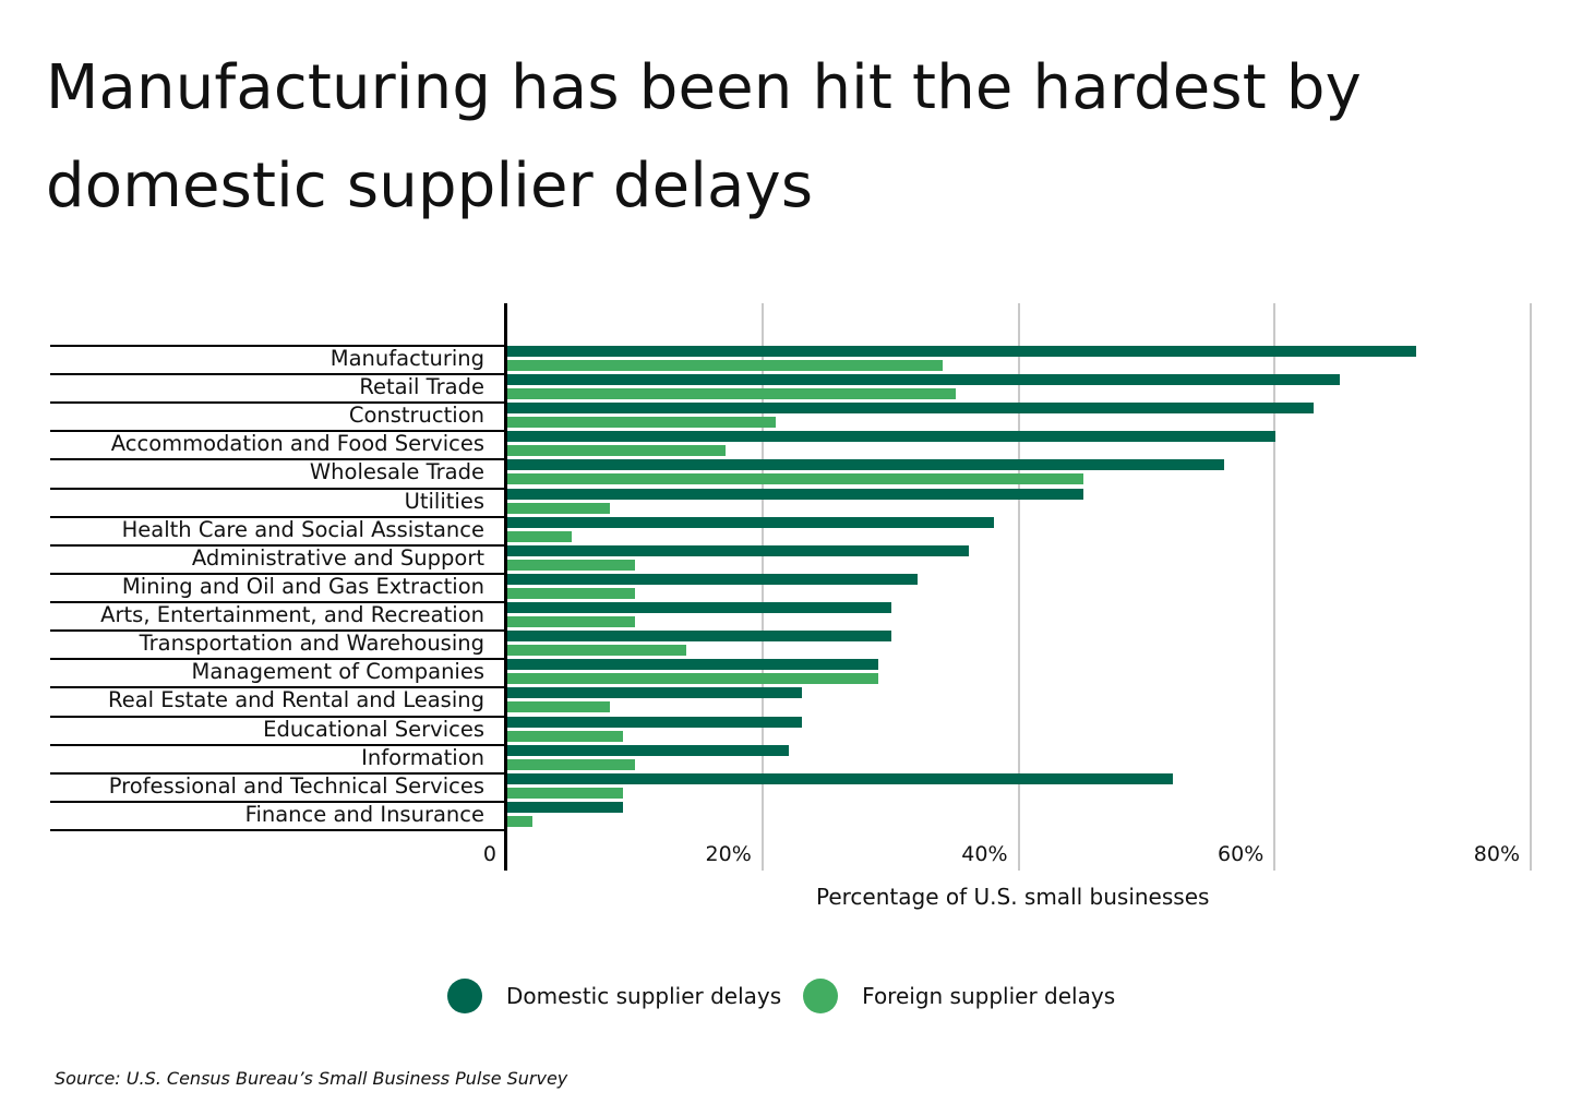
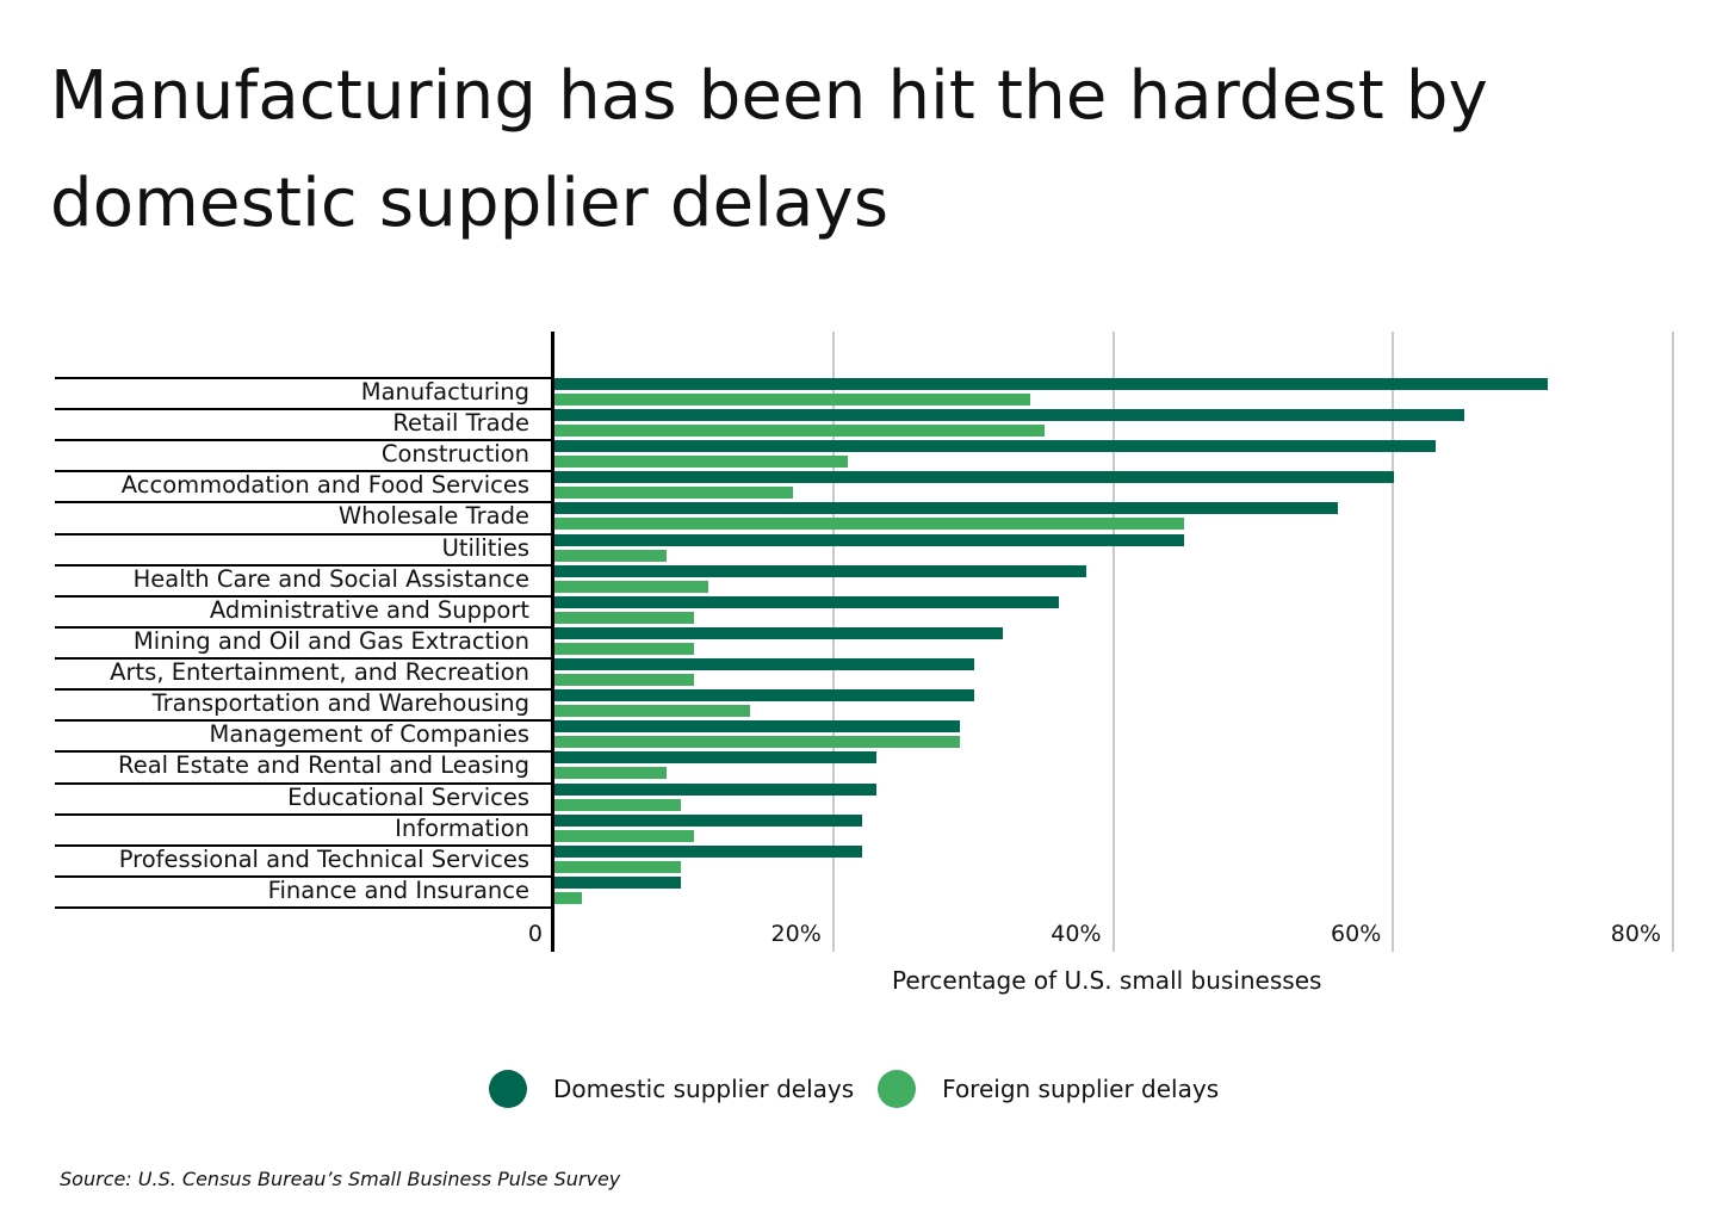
Foreign supplier delays/Health Care and Social Assistance: 5% -> 11%
Domestic supplier delays/Professional and Technical Services: 52% -> 22%
